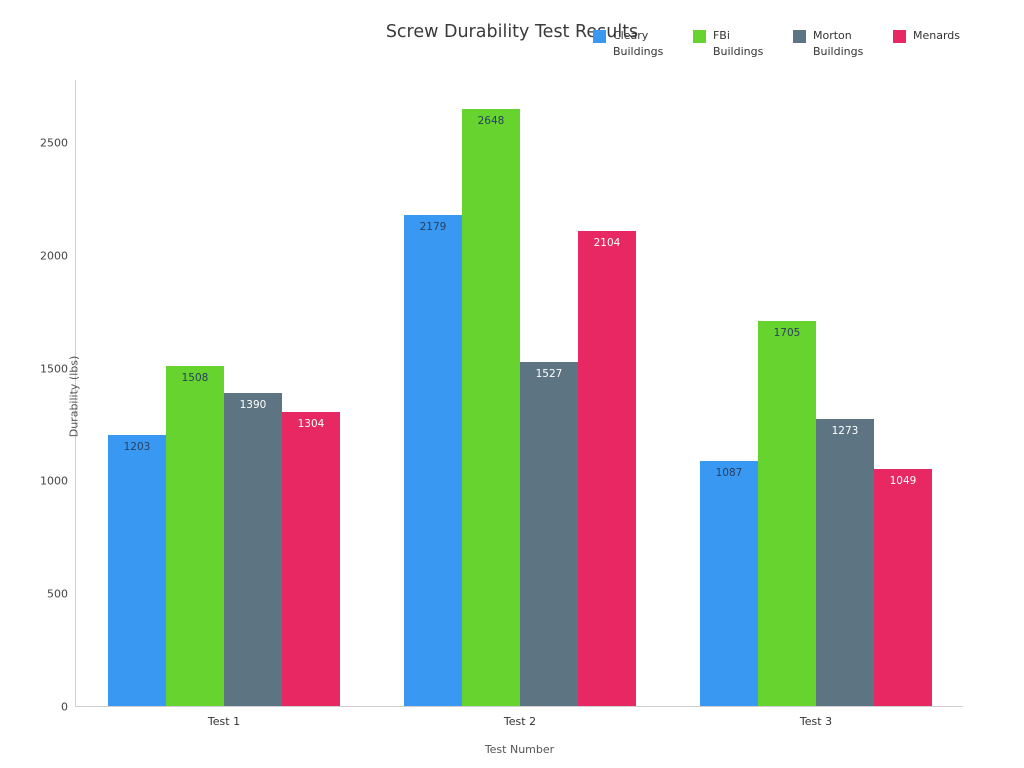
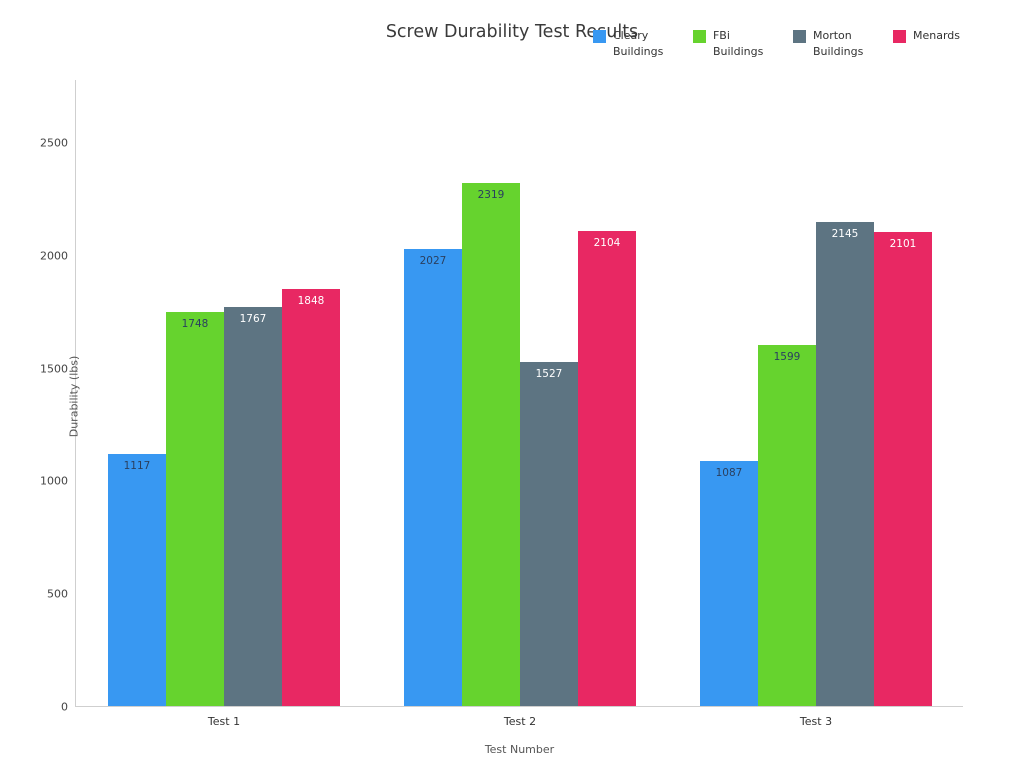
Cleary Buildings/Test 1: 1203 -> 1117
FBi Buildings/Test 1: 1508 -> 1748
Morton Buildings/Test 1: 1390 -> 1767
Menards/Test 1: 1304 -> 1848
Cleary Buildings/Test 2: 2179 -> 2027
FBi Buildings/Test 2: 2648 -> 2319
FBi Buildings/Test 3: 1705 -> 1599
Morton Buildings/Test 3: 1273 -> 2145
Menards/Test 3: 1049 -> 2101
